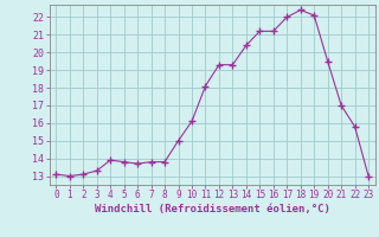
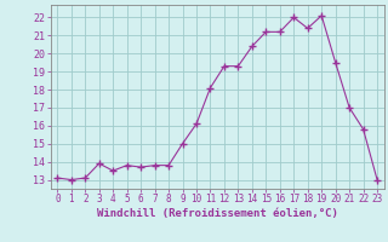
3: 13.3 -> 13.9
4: 13.9 -> 13.5
18: 22.4 -> 21.4
